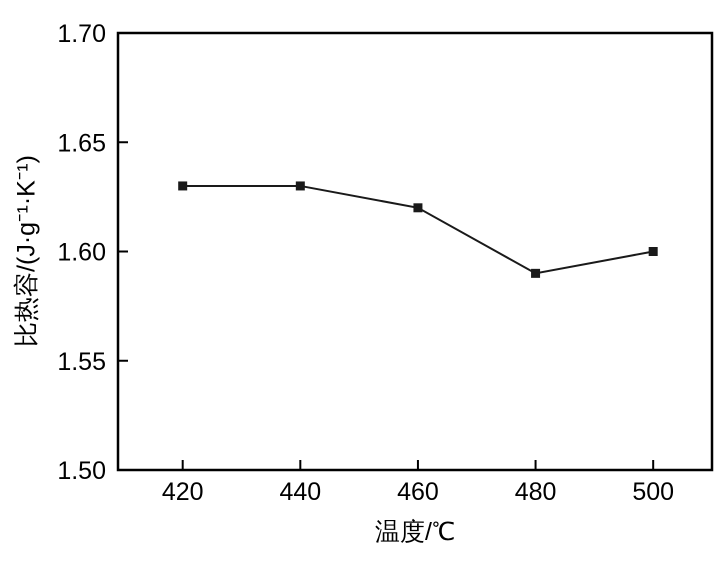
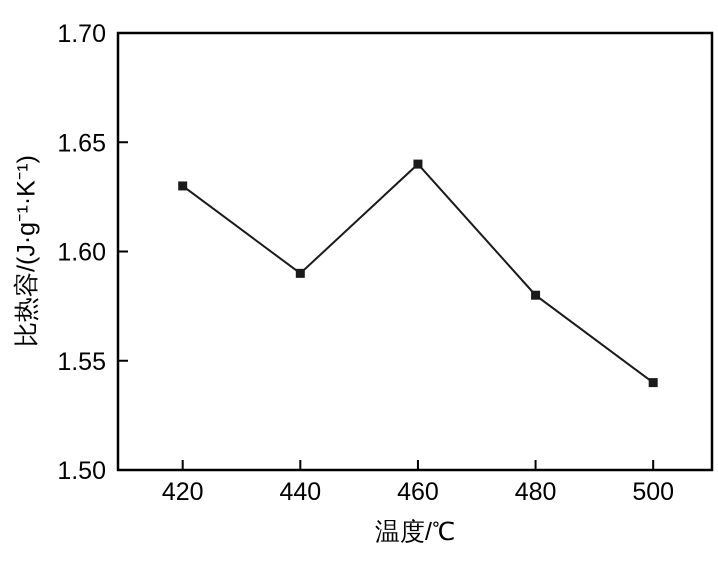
440: 1.63 -> 1.59
460: 1.62 -> 1.64
480: 1.59 -> 1.58
500: 1.60 -> 1.54
